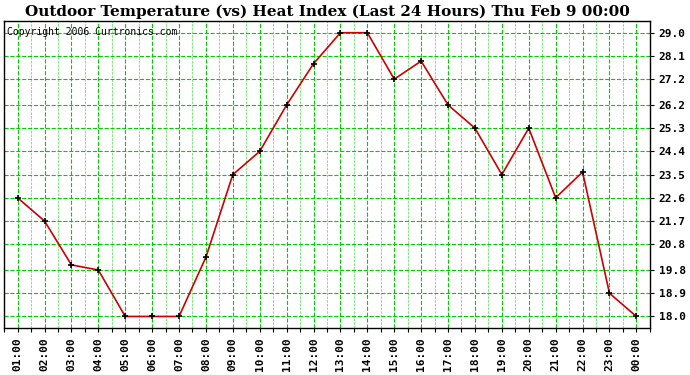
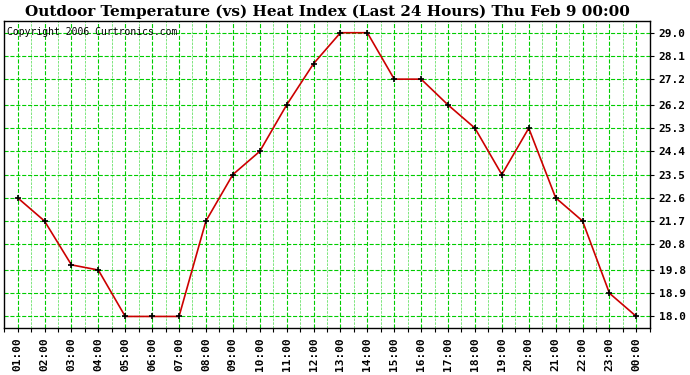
08:00: 20.3 -> 21.7
16:00: 27.9 -> 27.2
22:00: 23.6 -> 21.7
